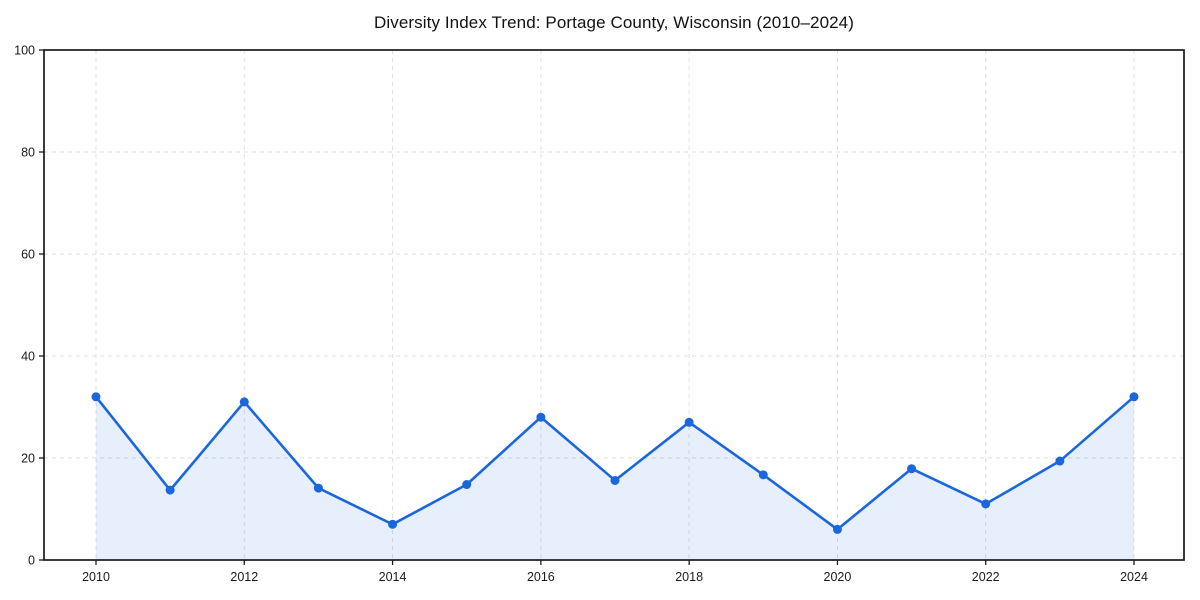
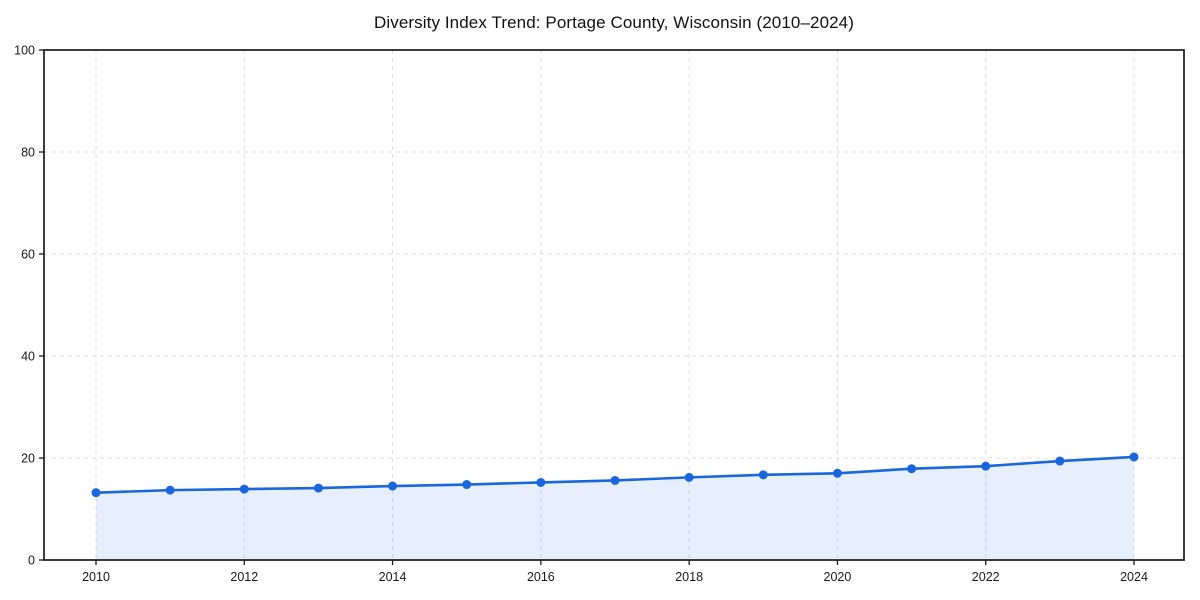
2010: 32 -> 13
2012: 31 -> 14
2014: 7 -> 14
2016: 28 -> 15
2018: 27 -> 16
2020: 6 -> 17
2022: 11 -> 18
2024: 32 -> 20
